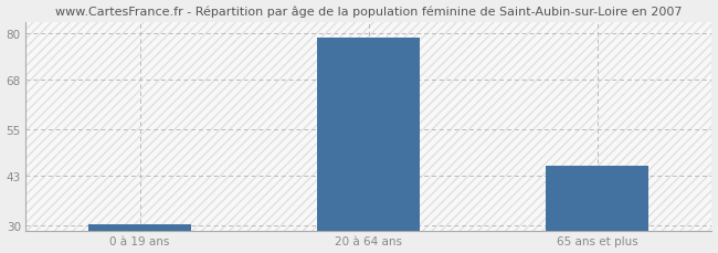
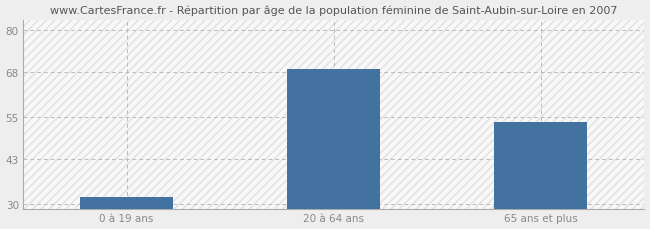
0 à 19 ans: 30.3 -> 32.0
20 à 64 ans: 79.0 -> 69.0
65 ans et plus: 45.5 -> 53.5
